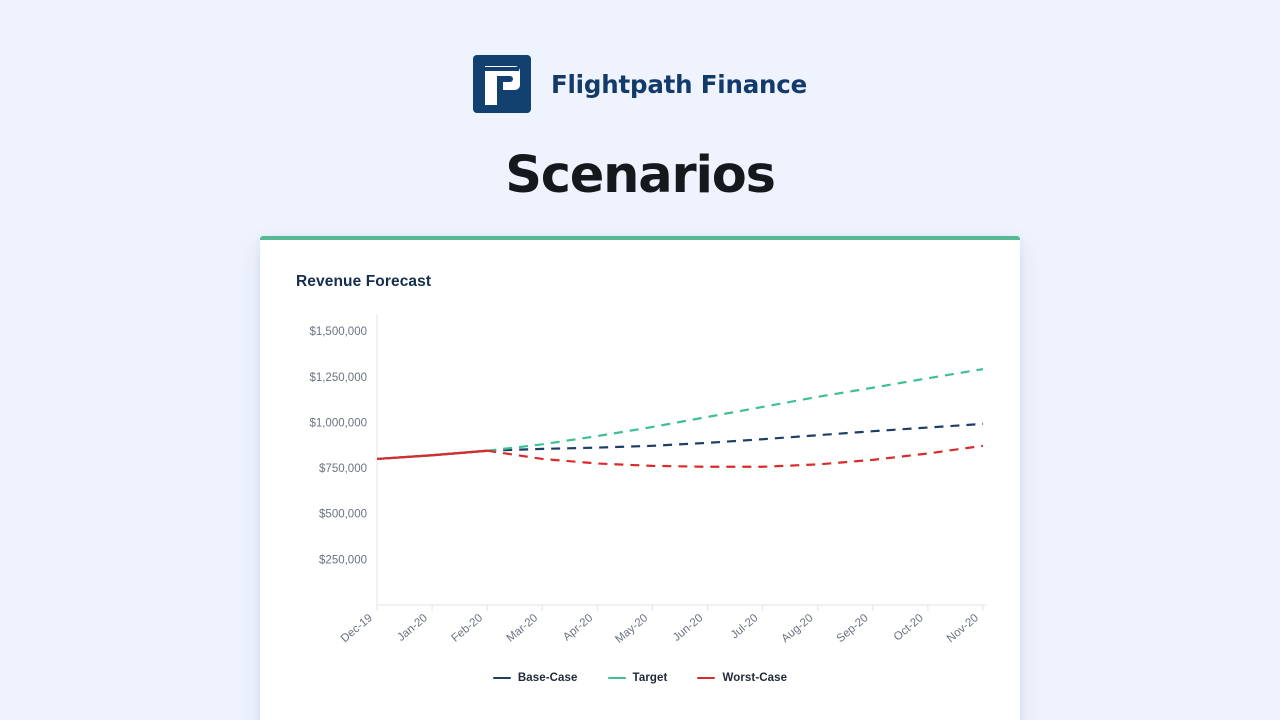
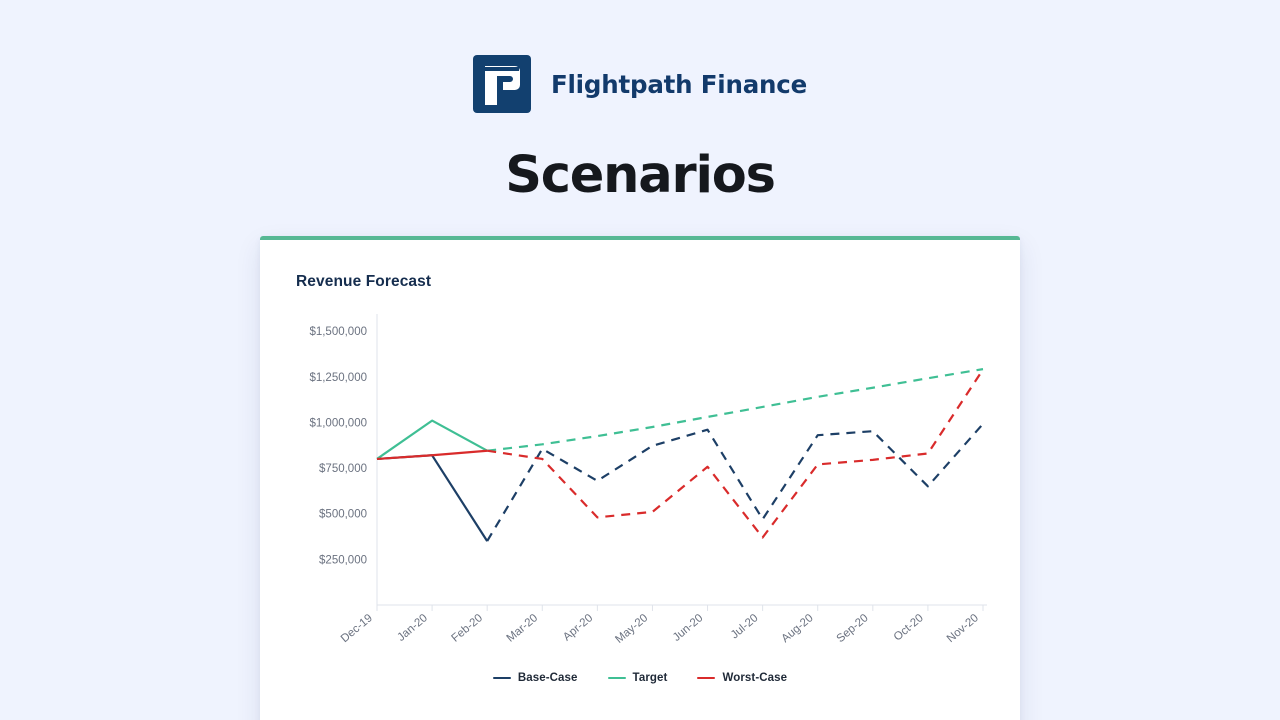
Target/Jan-20: $820000 -> $1010000
Base-Case/Feb-20: $840000 -> $350000
Base-Case/Apr-20: $860000 -> $680000
Worst-Case/Apr-20: $780000 -> $480000
Worst-Case/May-20: $760000 -> $510000
Base-Case/Jun-20: $890000 -> $960000
Base-Case/Jul-20: $910000 -> $470000
Worst-Case/Jul-20: $760000 -> $370000
Base-Case/Oct-20: $970000 -> $650000
Worst-Case/Nov-20: $870000 -> $1290000
